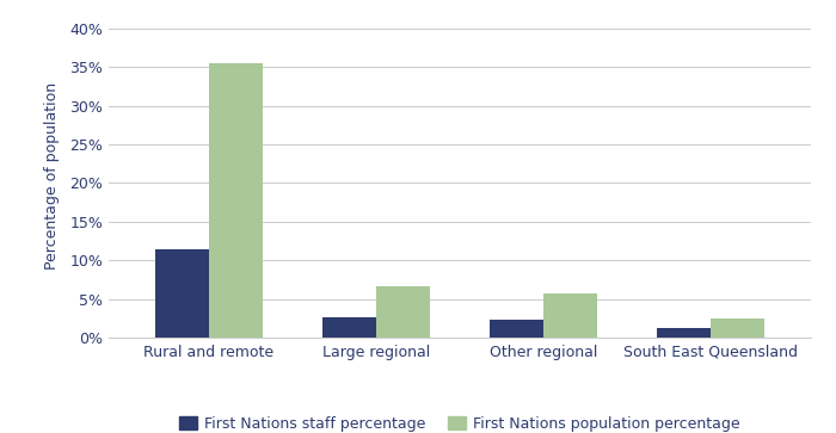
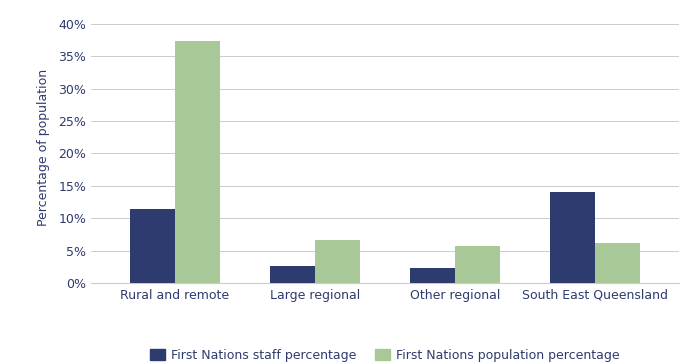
First Nations population percentage/Rural and remote: 35.5% -> 37.4%
First Nations staff percentage/South East Queensland: 1.3% -> 14.0%
First Nations population percentage/South East Queensland: 2.5% -> 6.2%
